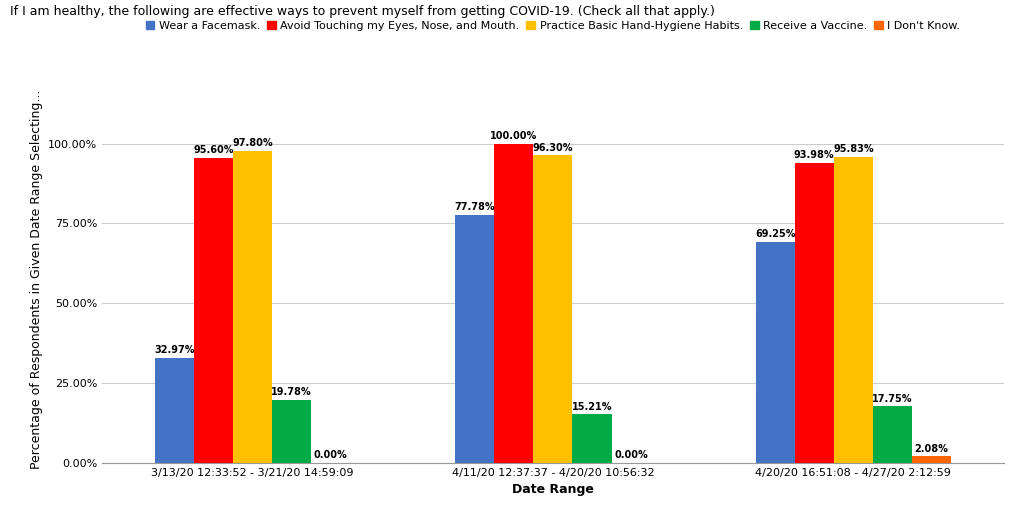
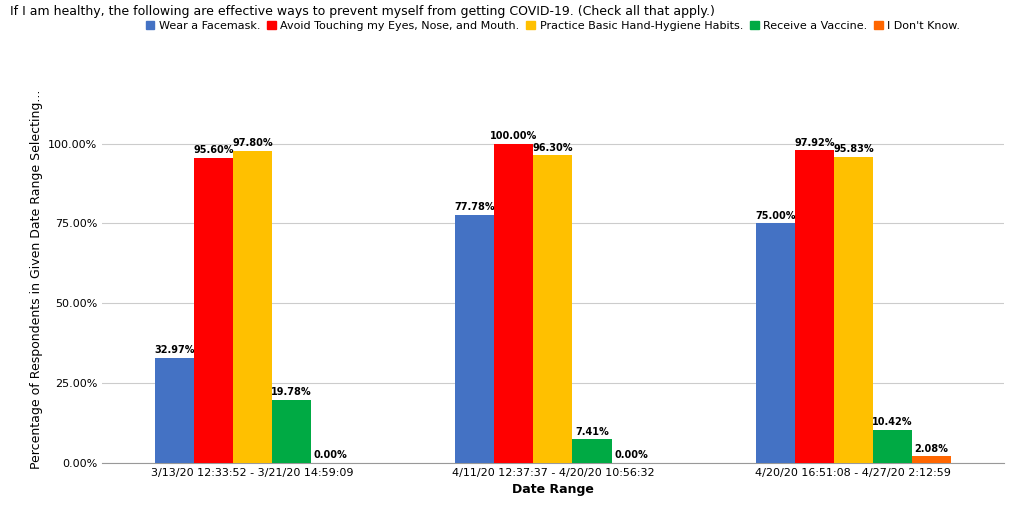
Receive a Vaccine./4/11/20 12:37:37 - 4/20/20 10:56:32: 15.21% -> 7.41%
Wear a Facemask./4/20/20 16:51:08 - 4/27/20 2:12:59: 69.25% -> 75.00%
Avoid Touching my Eyes, Nose, and Mouth./4/20/20 16:51:08 - 4/27/20 2:12:59: 93.98% -> 97.92%
Receive a Vaccine./4/20/20 16:51:08 - 4/27/20 2:12:59: 17.75% -> 10.42%
